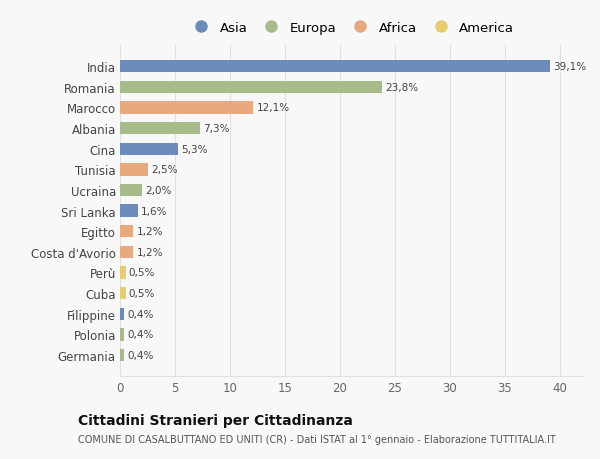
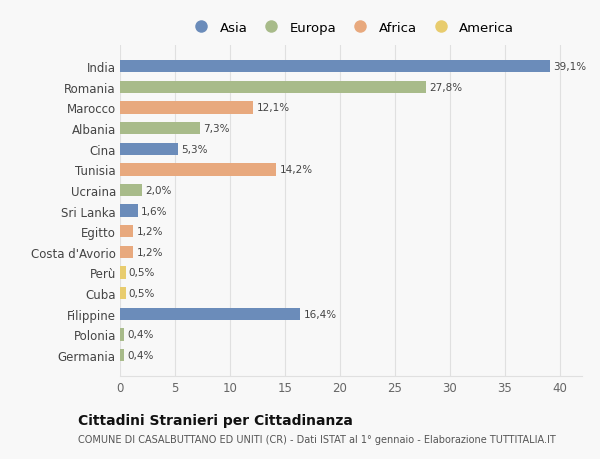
Romania: 23,8% -> 27,8%
Tunisia: 2,5% -> 14,2%
Filippine: 0,4% -> 16,4%
